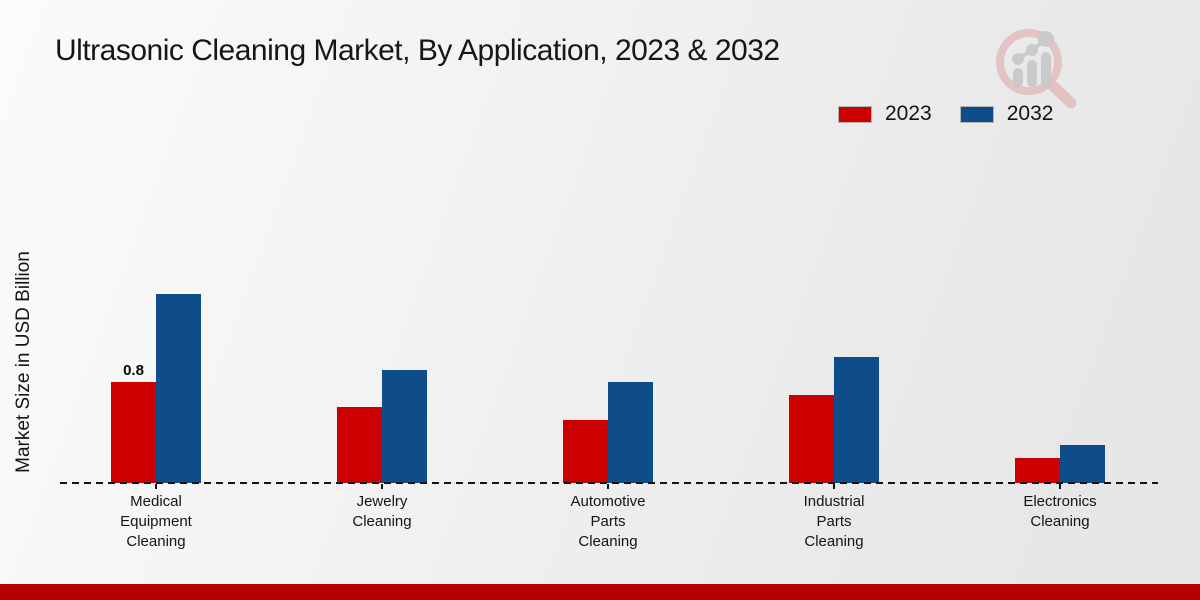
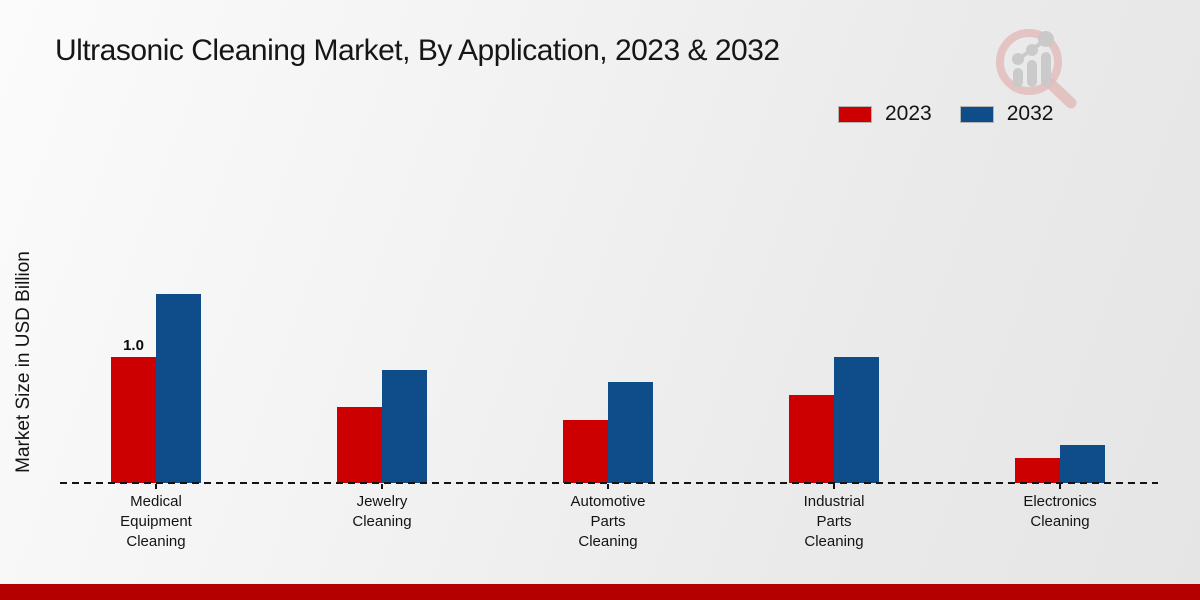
2023/Medical Equipment Cleaning: 0.8 -> 1.0
